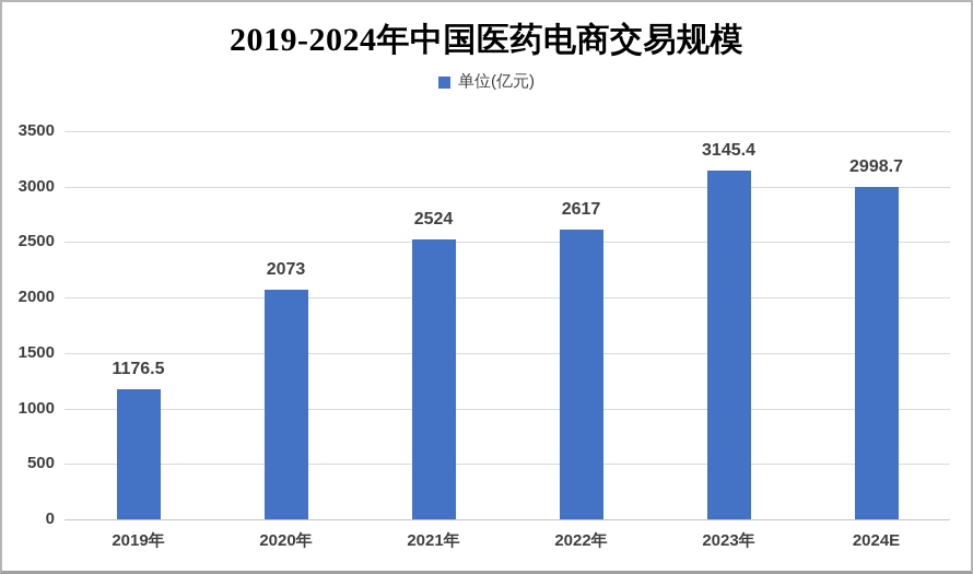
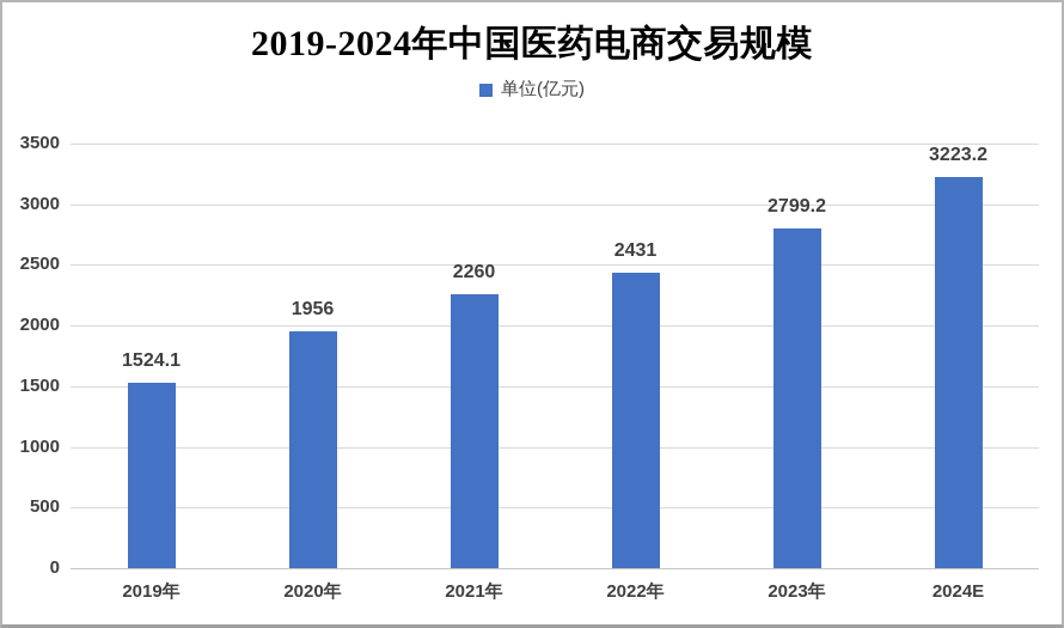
2019年: 1176.5 -> 1524.1
2020年: 2073 -> 1956
2021年: 2524 -> 2260
2022年: 2617 -> 2431
2023年: 3145.4 -> 2799.2
2024E: 2998.7 -> 3223.2
